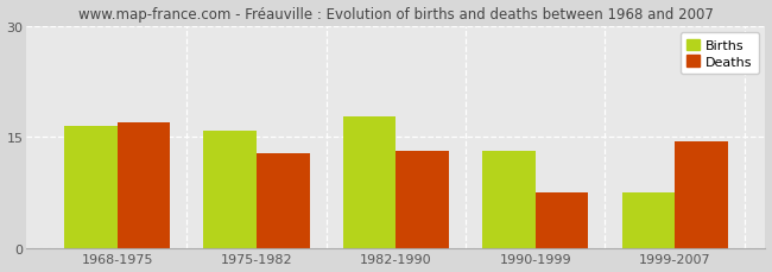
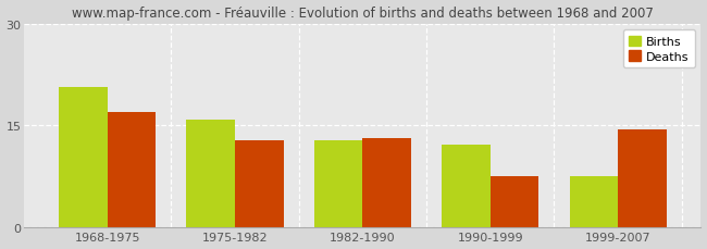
Births/1968-1975: 16.5 -> 20.6
Births/1982-1990: 17.8 -> 12.8
Births/1990-1999: 13.2 -> 12.2
